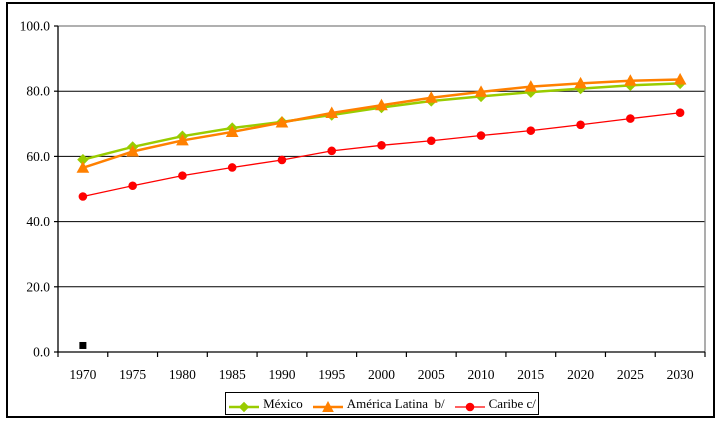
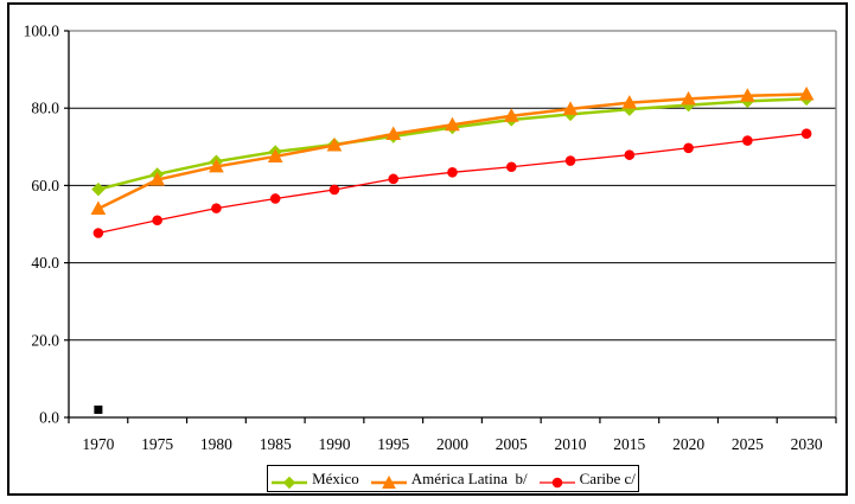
América Latina b//1970: 56 -> 54
